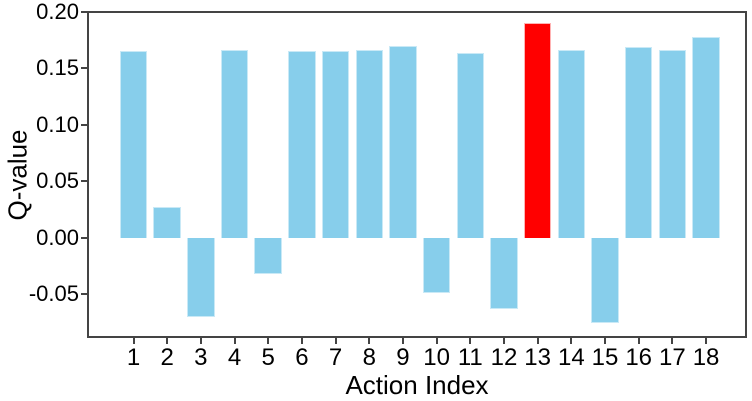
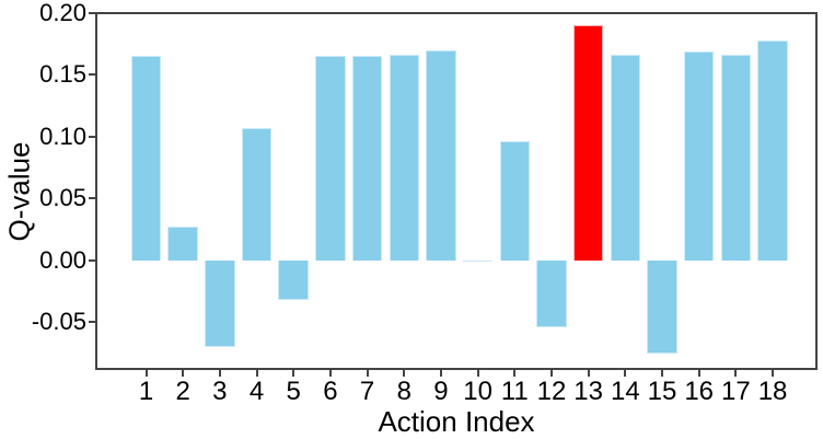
4: 0.166 -> 0.107
10: -0.049 -> -0.001
11: 0.164 -> 0.096
12: -0.063 -> -0.054
